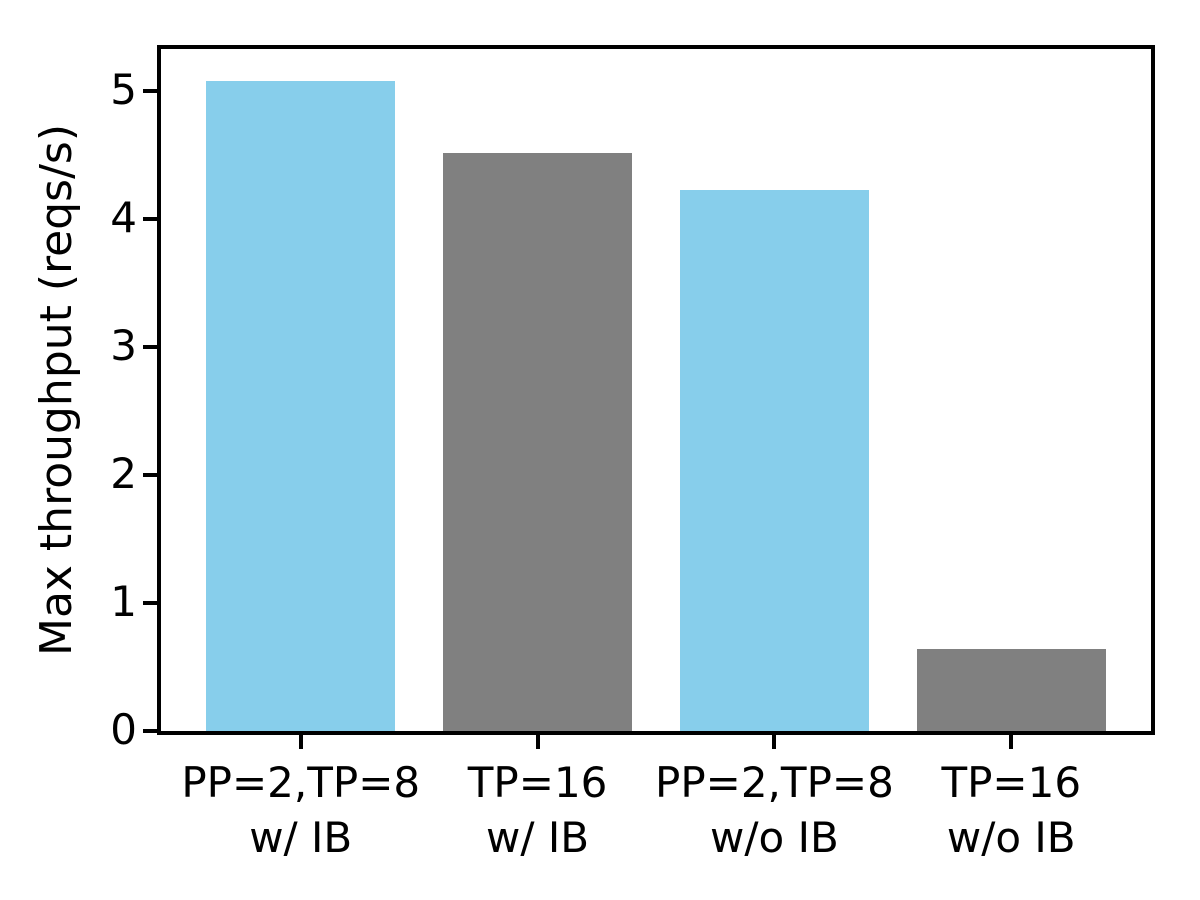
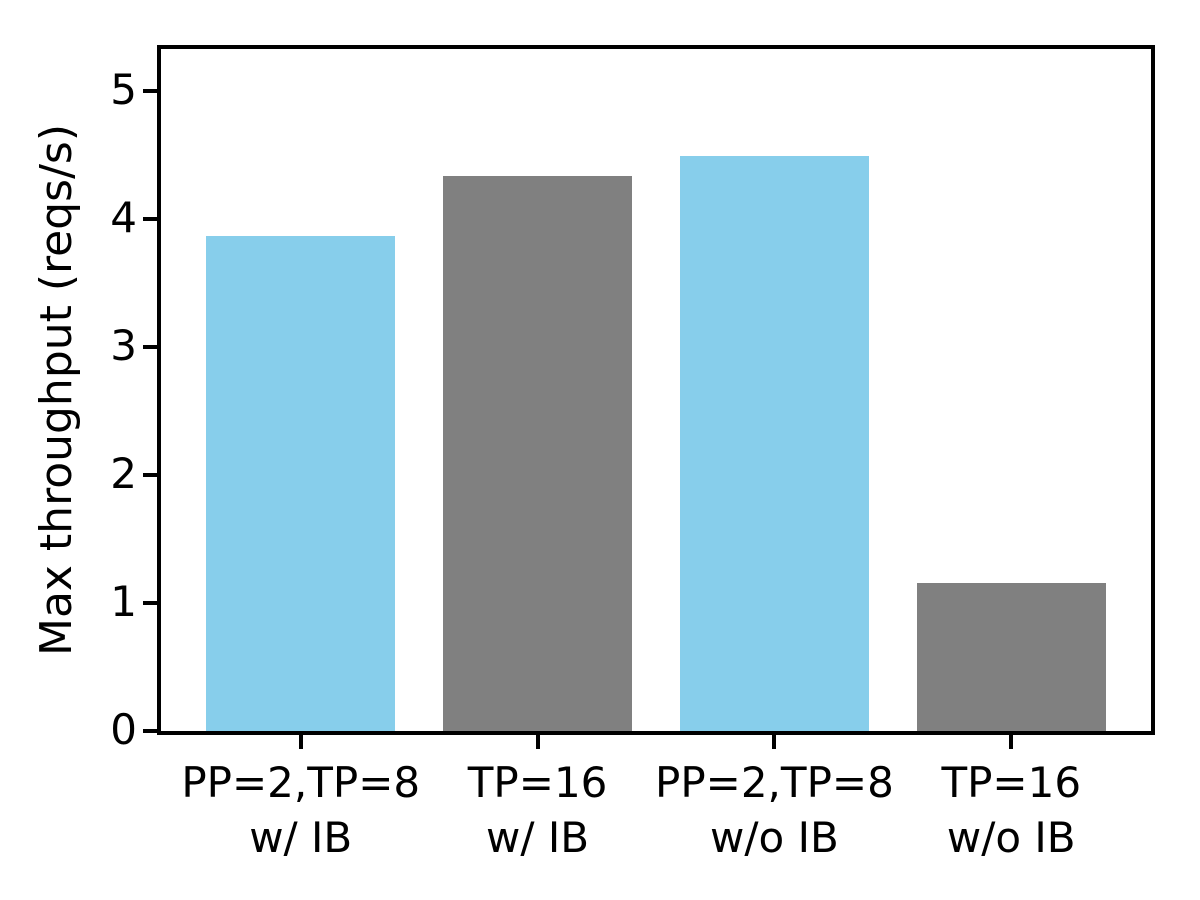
PP=2,TP=8 w/ IB: 5.08 -> 3.87
TP=16 w/ IB: 4.52 -> 4.34
PP=2,TP=8 w/o IB: 4.23 -> 4.49
TP=16 w/o IB: 0.64 -> 1.16
